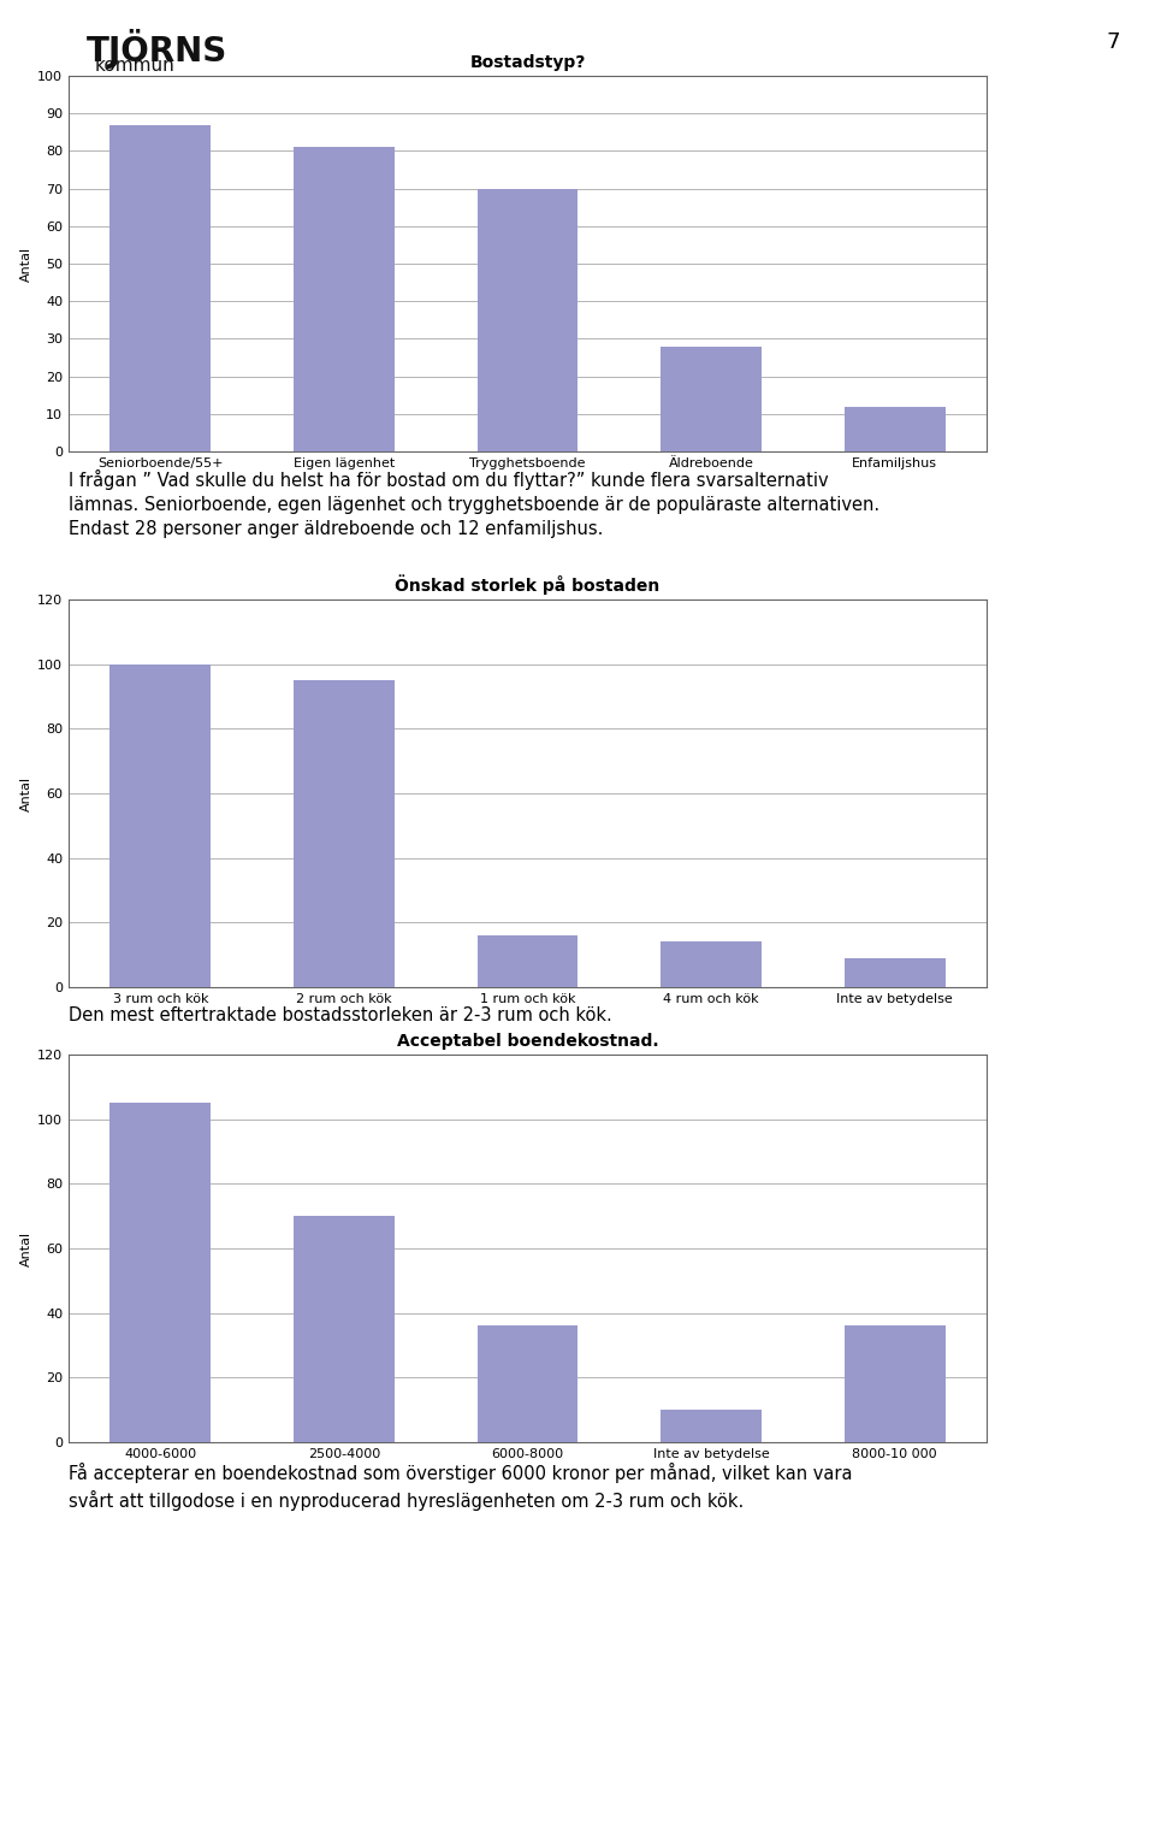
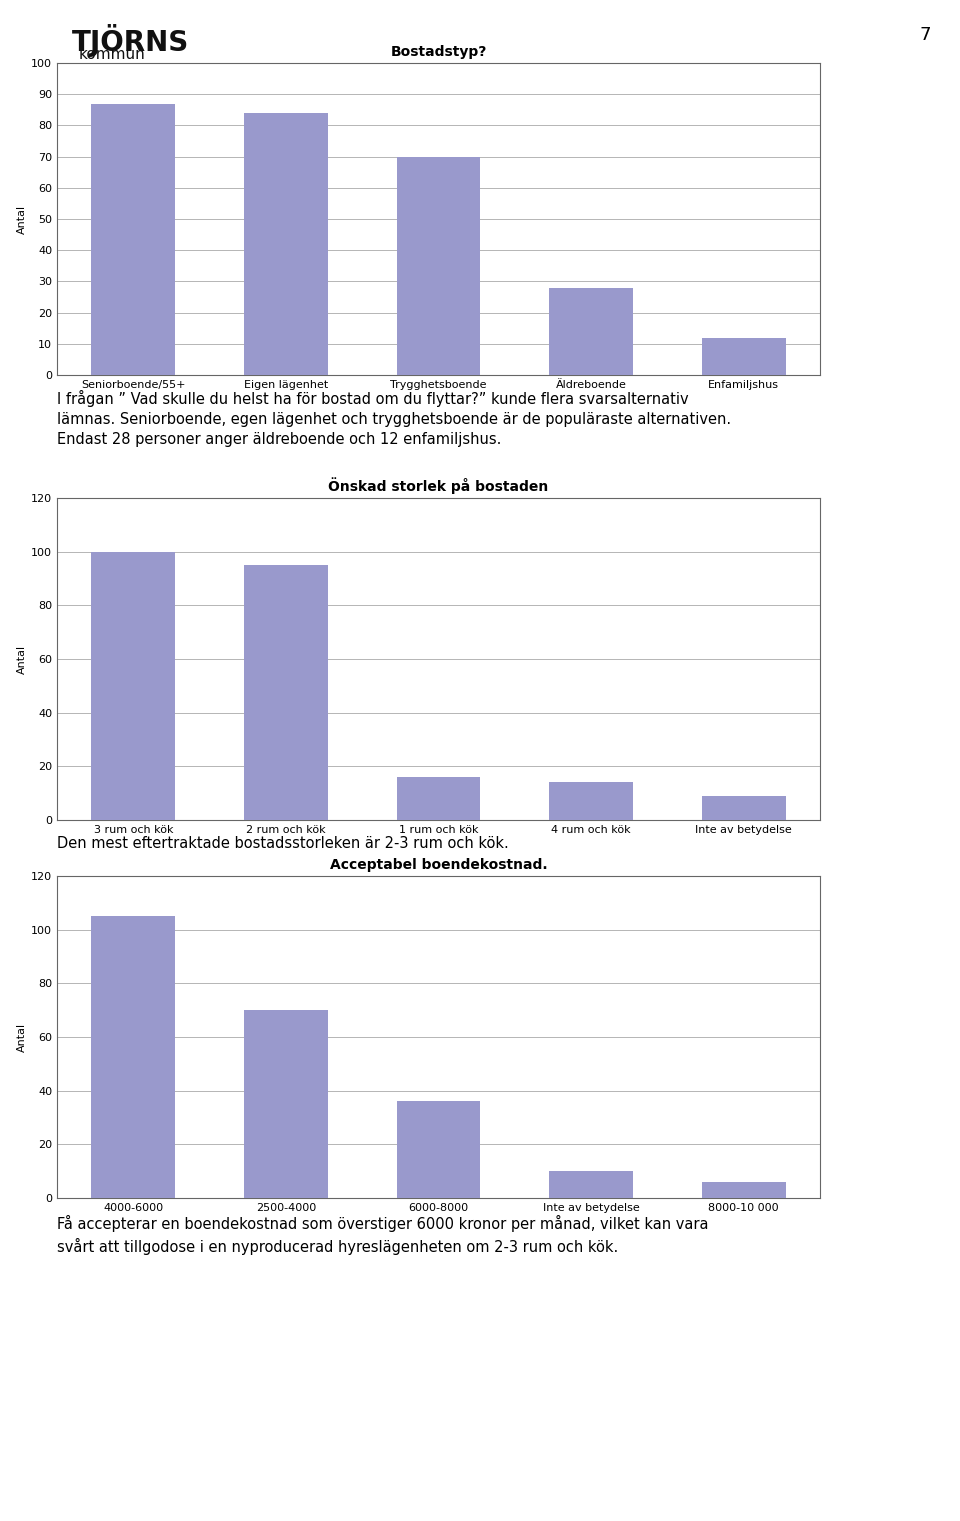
Bostadstyp?/Eigen lägenhet: 81 -> 84
Acceptabel boendekostnad./8000-10 000: 36 -> 6
